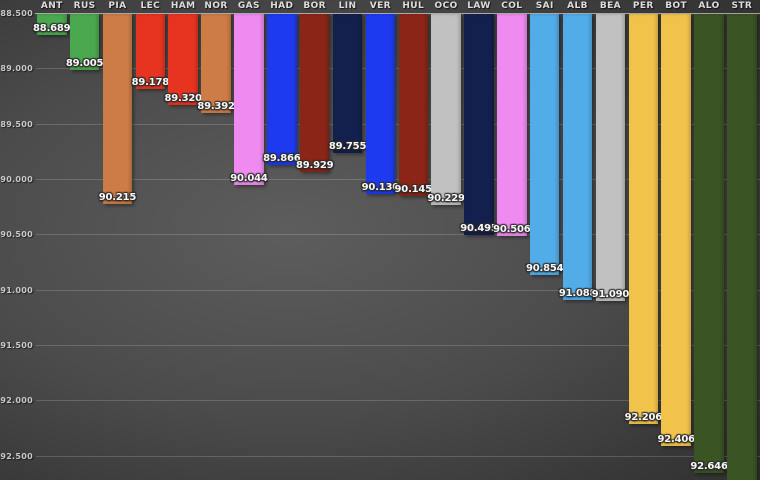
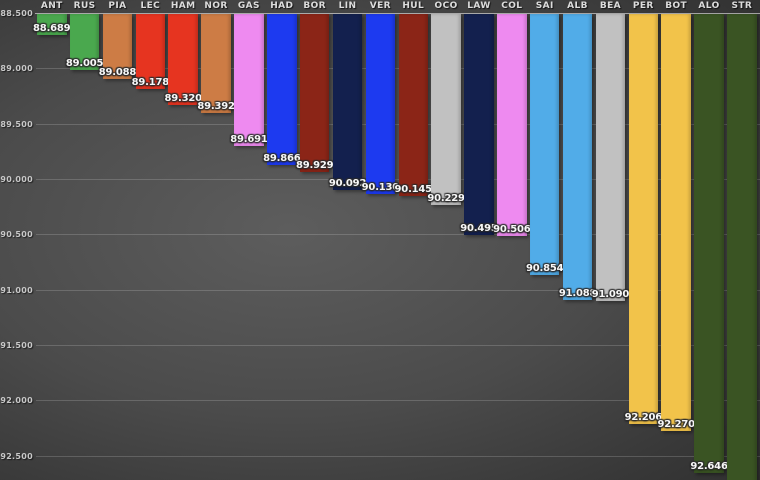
PIA: 90.215 -> 89.088
GAS: 90.044 -> 89.691
LIN: 89.755 -> 90.092
BOT: 92.406 -> 92.270
